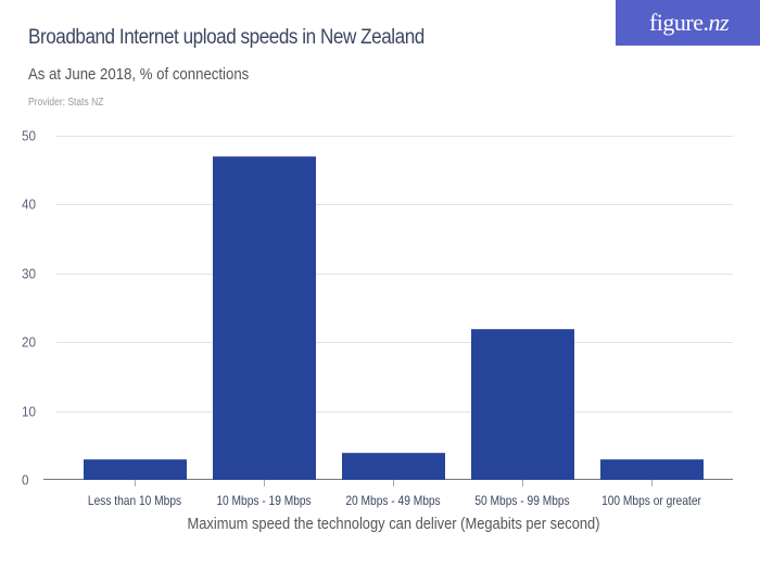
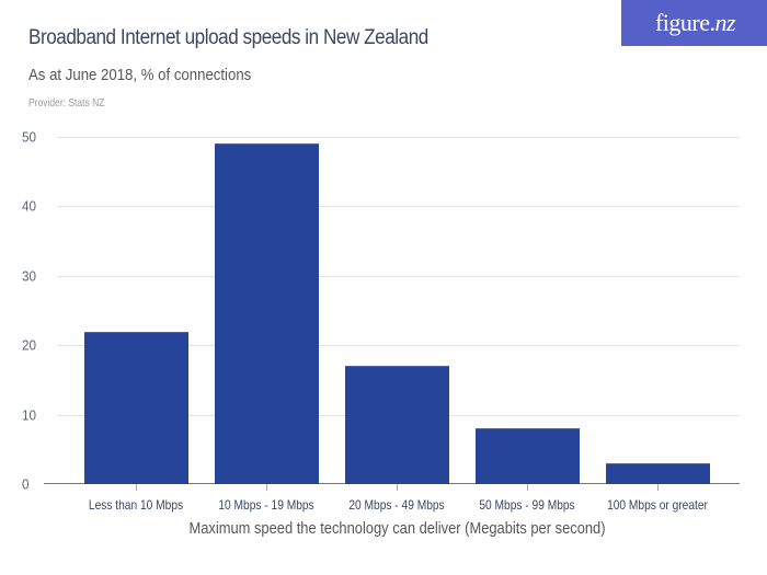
Less than 10 Mbps: 3 -> 22
10 Mbps - 19 Mbps: 47 -> 49
20 Mbps - 49 Mbps: 4 -> 17
50 Mbps - 99 Mbps: 22 -> 8
